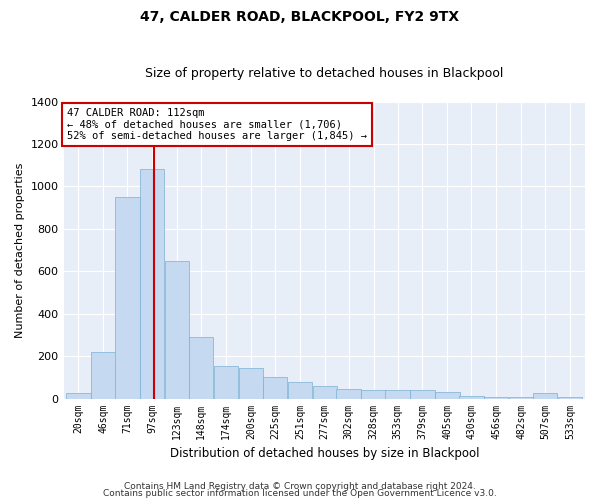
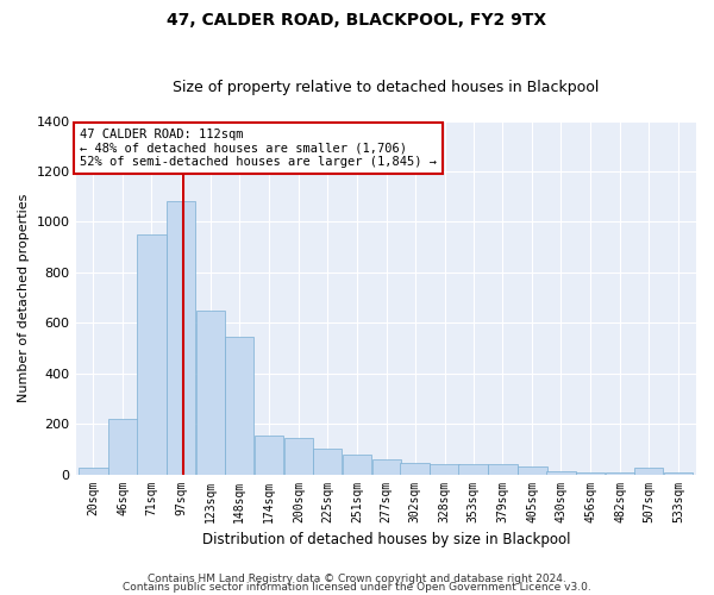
148sqm: 290 -> 545
